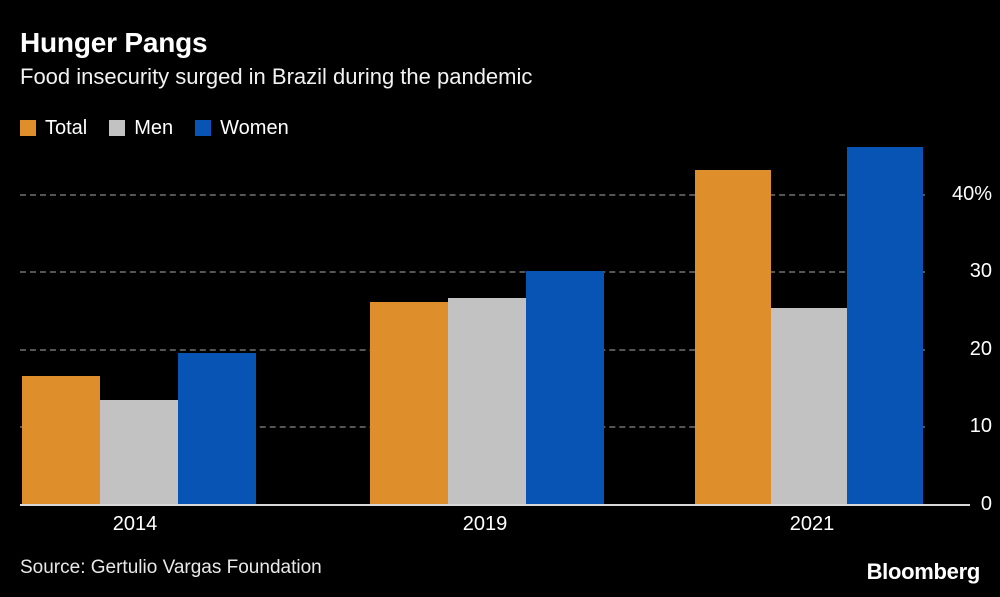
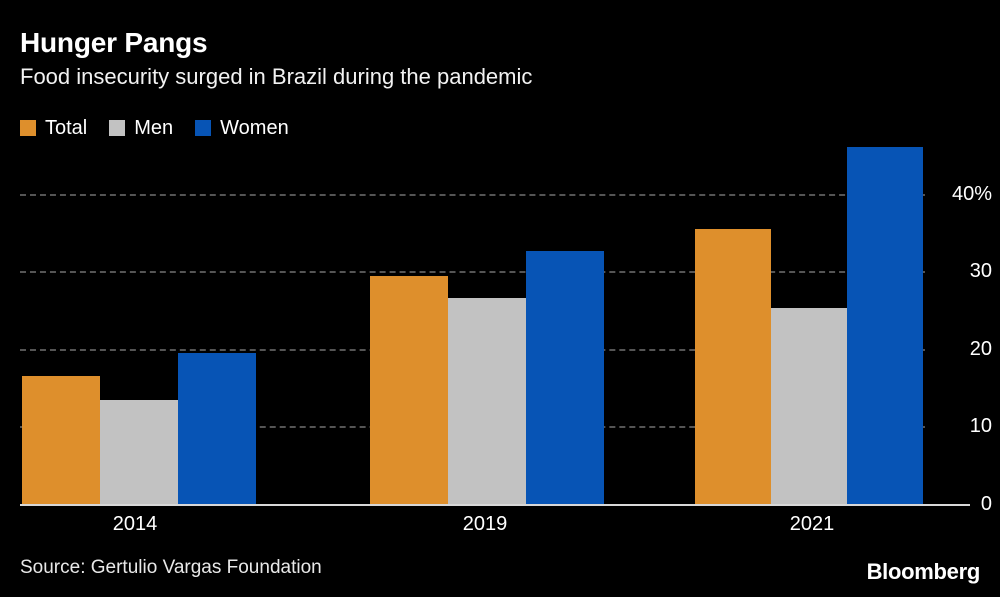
Total/2019: 26% -> 29%
Women/2019: 30% -> 33%
Total/2021: 43% -> 35%
